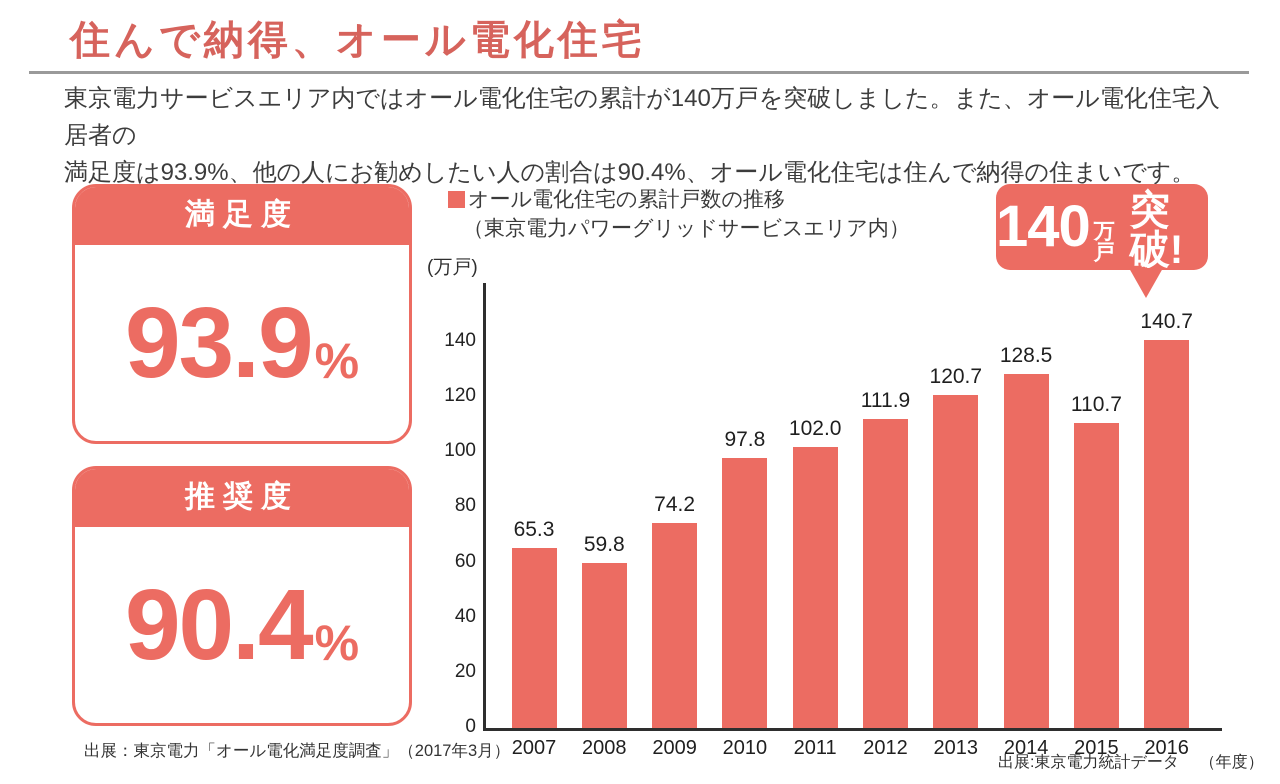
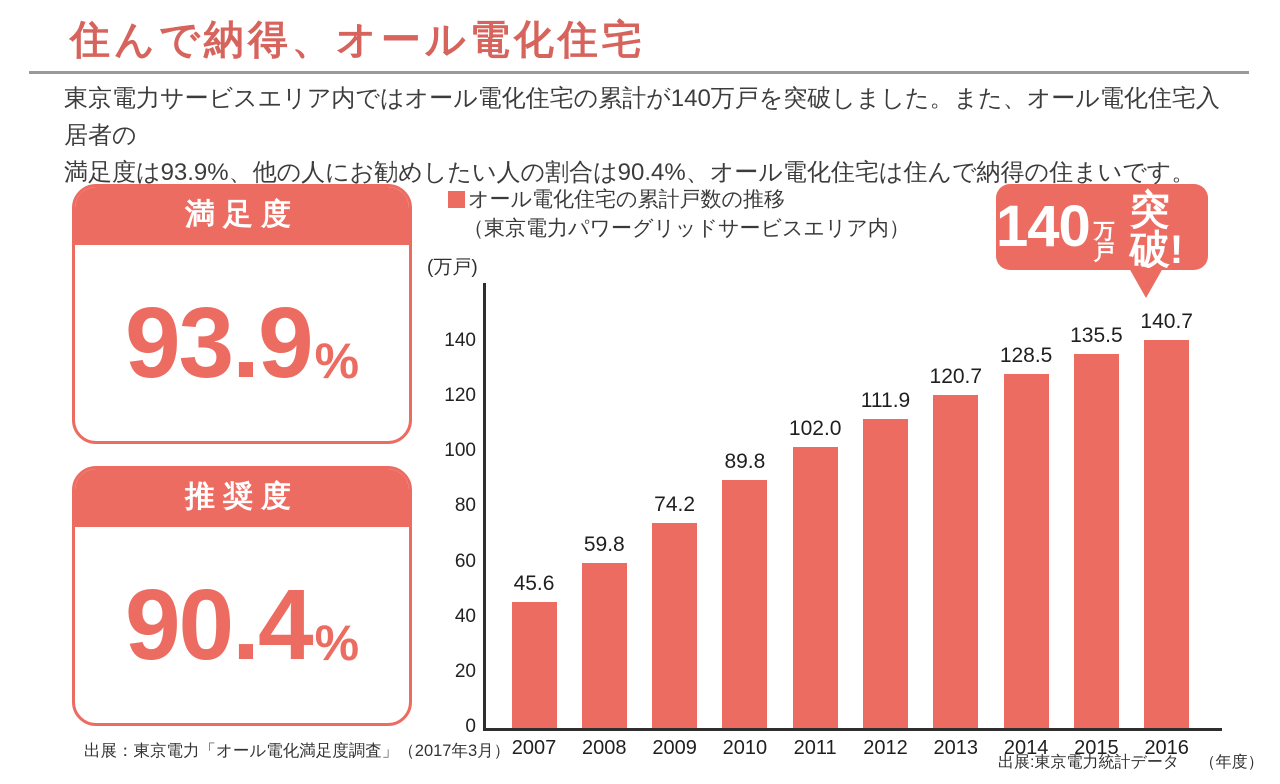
2007: 65.3 -> 45.6
2010: 97.8 -> 89.8
2015: 110.7 -> 135.5
